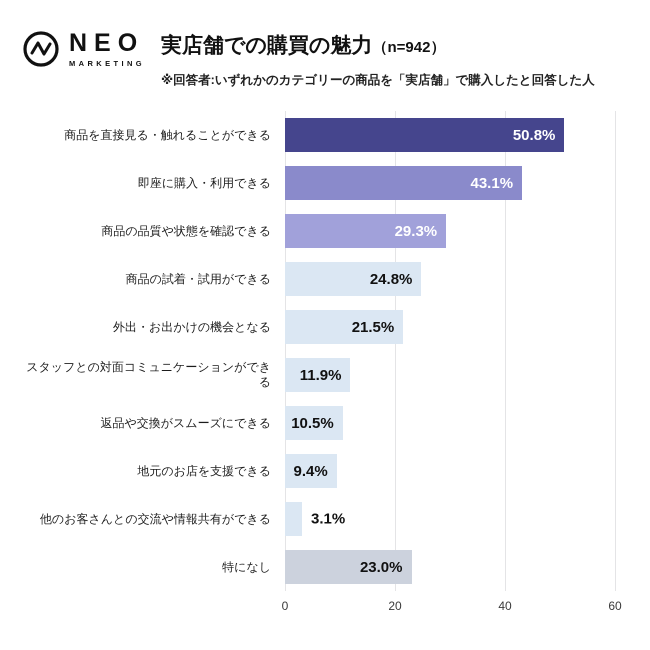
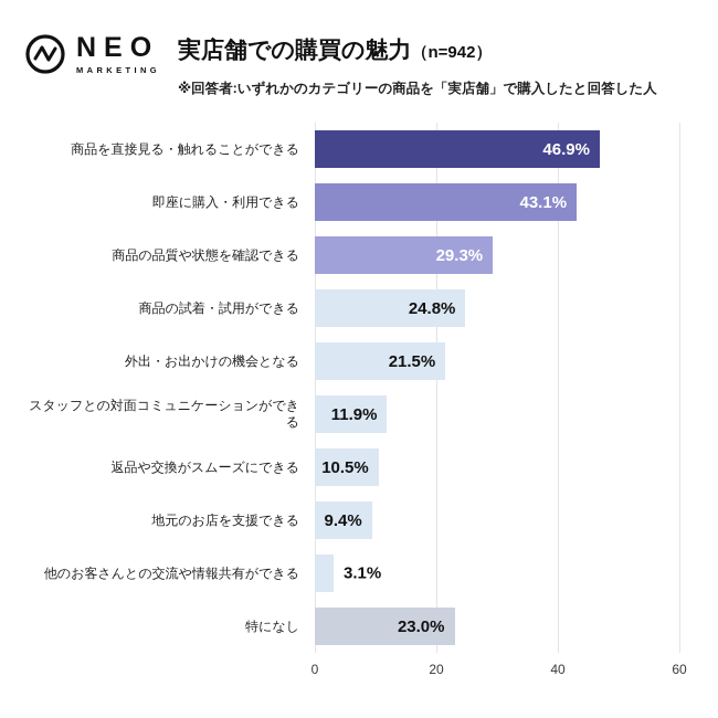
商品を直接見る・触れることができる: 50.8% -> 46.9%
